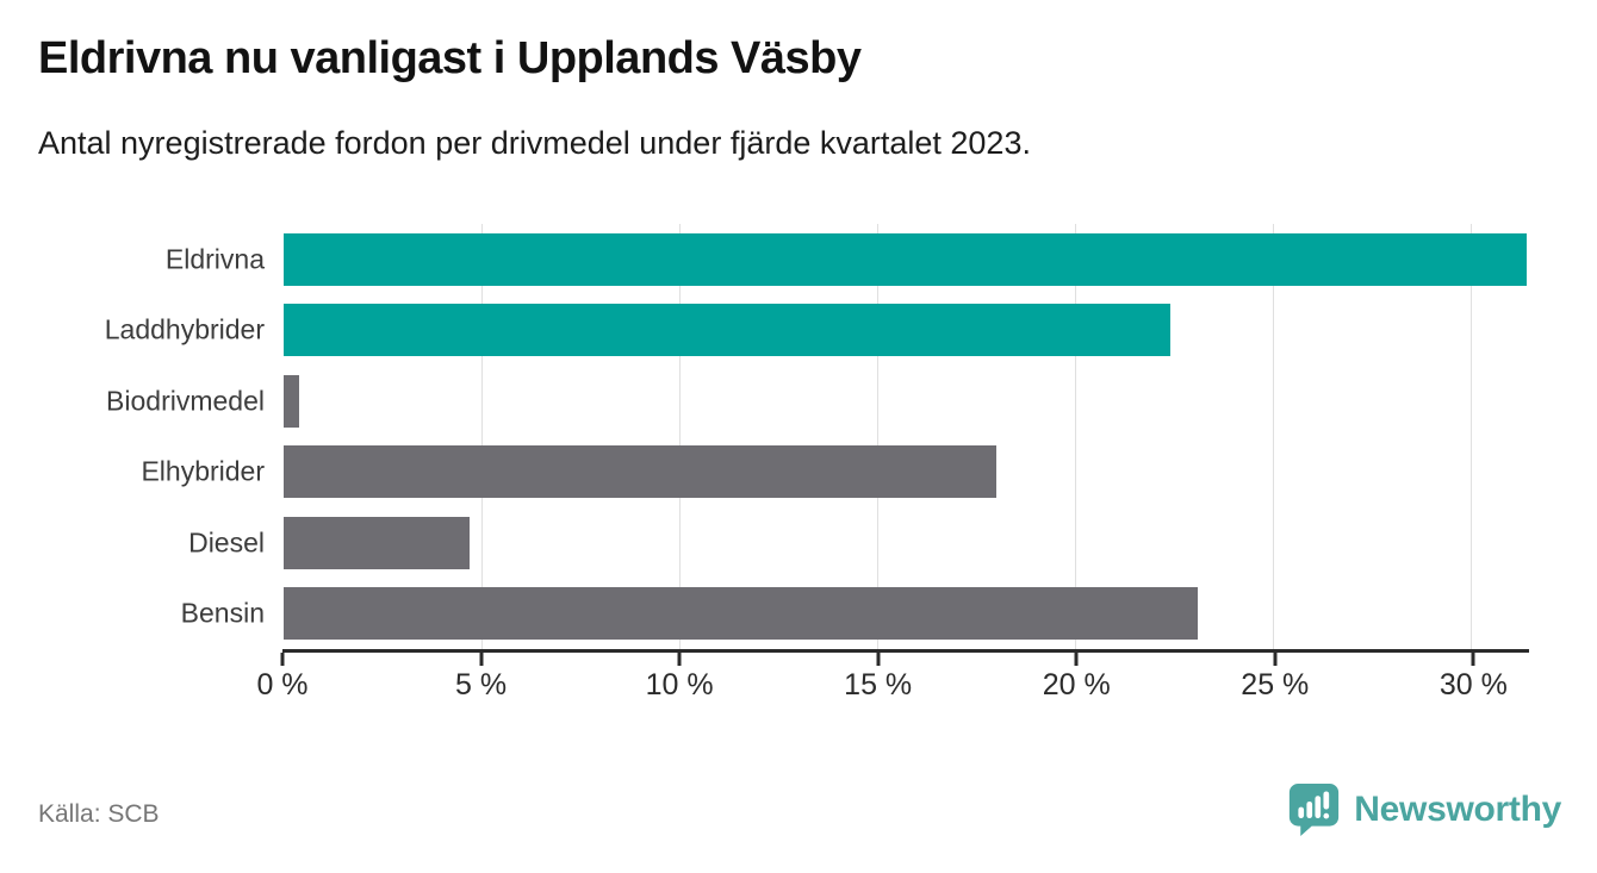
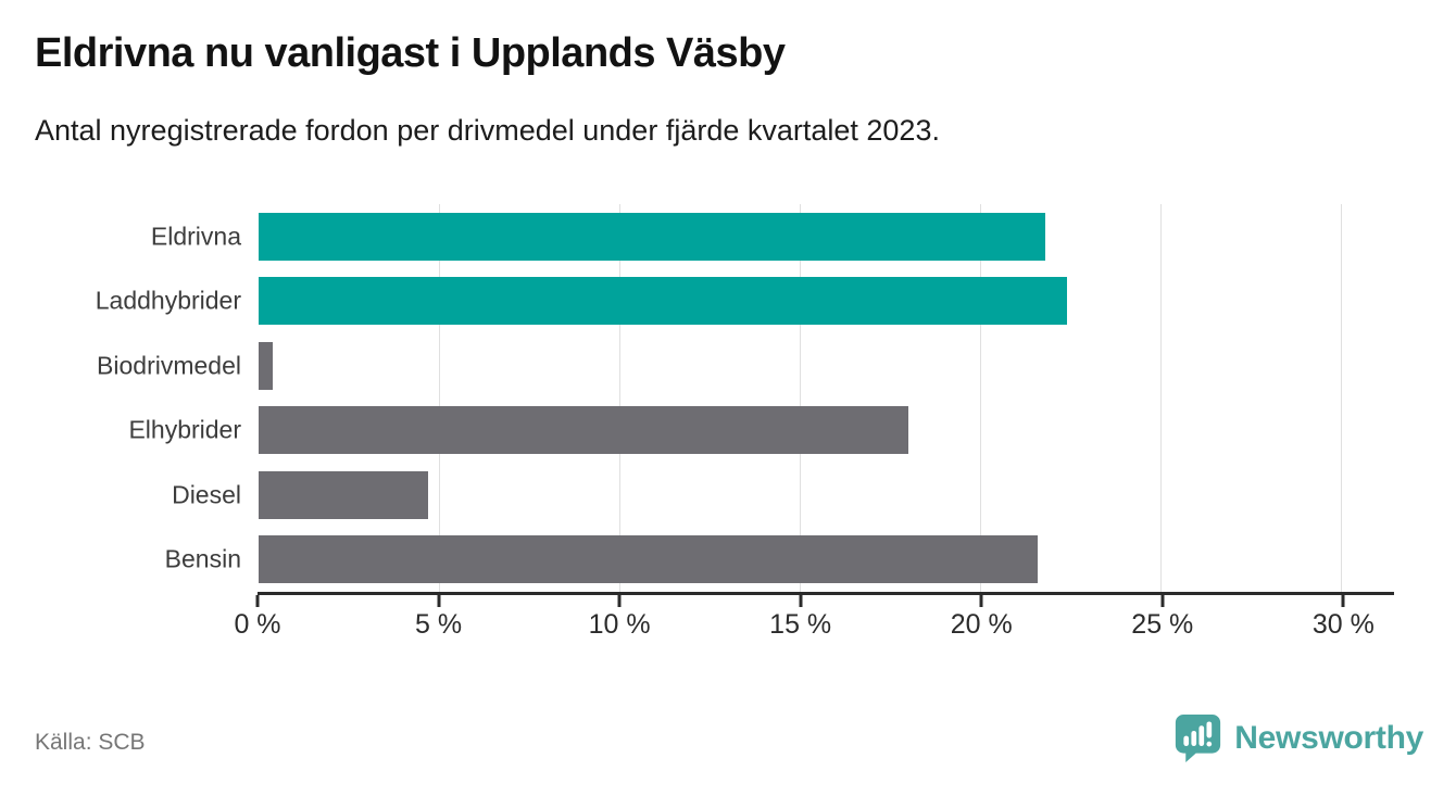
Eldrivna: 31.4% -> 21.8%
Bensin: 23.1% -> 21.6%
